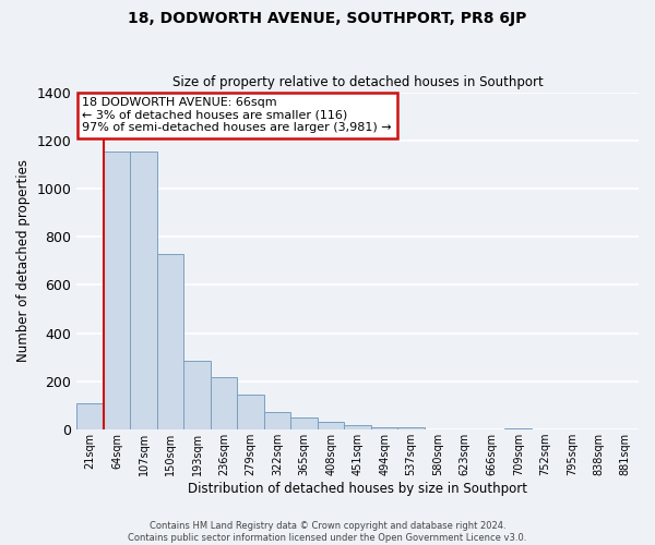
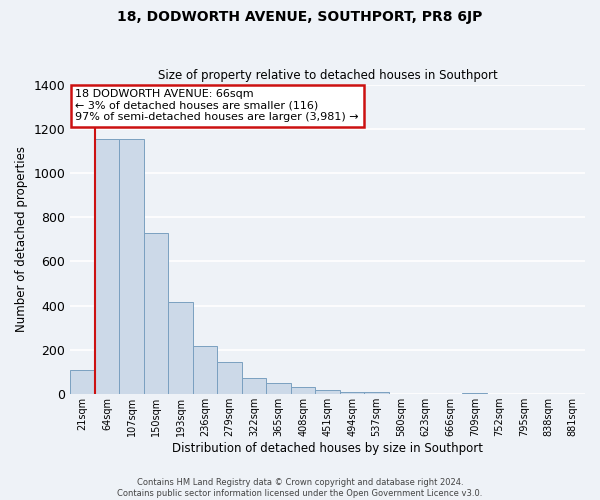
193sqm: 285 -> 415
